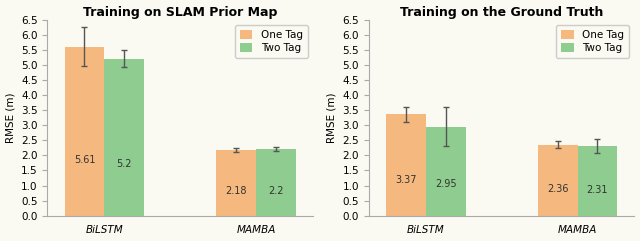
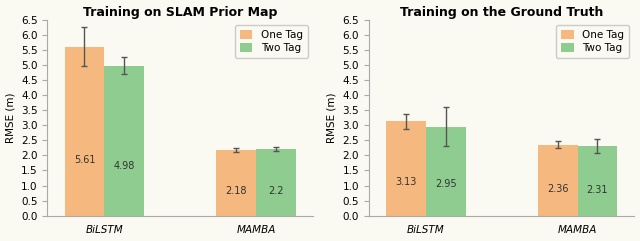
Training on SLAM Prior Map/Two Tag/BiLSTM: 5.2 -> 4.98
Training on the Ground Truth/One Tag/BiLSTM: 3.37 -> 3.13
